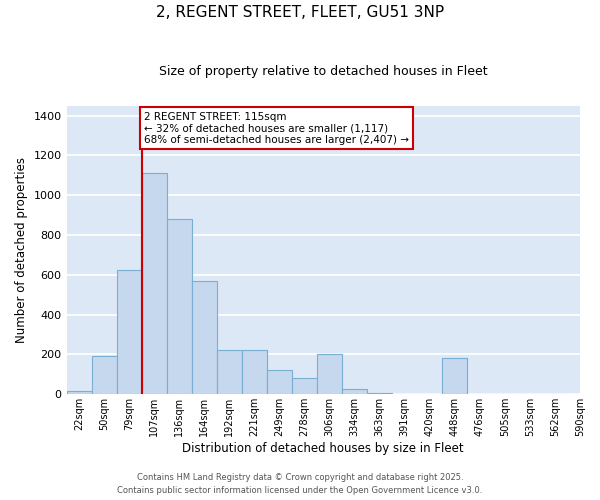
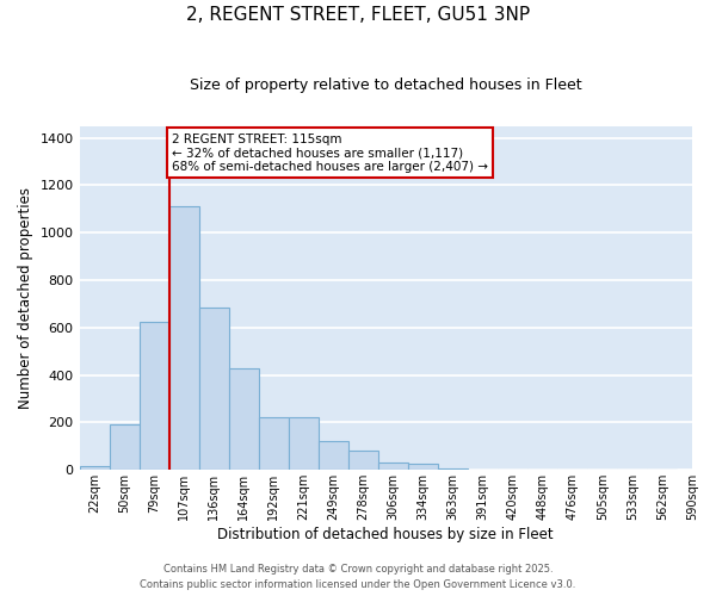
136sqm: 880 -> 680
164sqm: 570 -> 430
306sqm: 200 -> 30
448sqm: 180 -> 0
